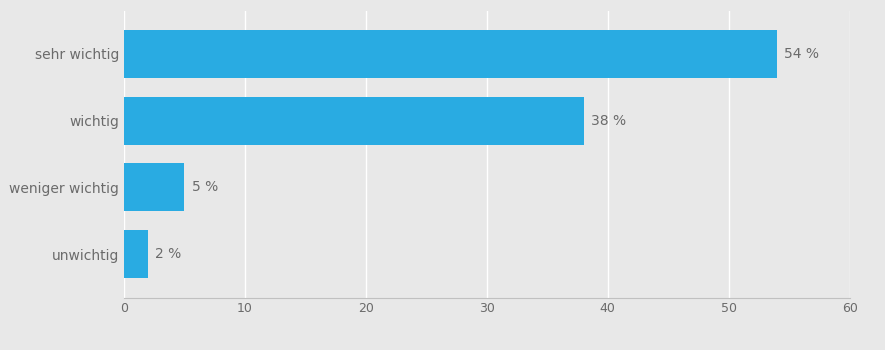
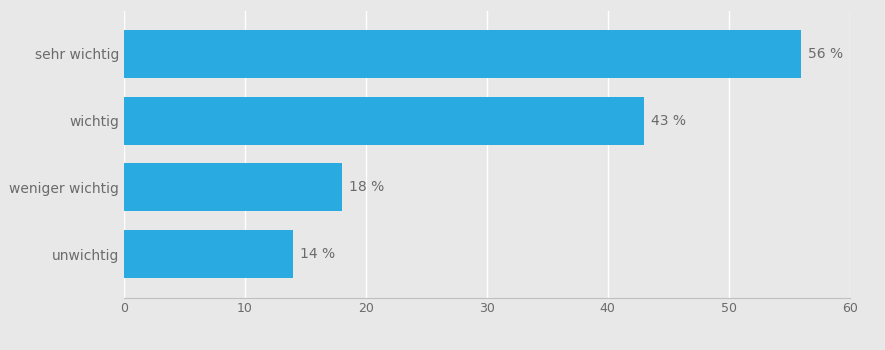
sehr wichtig: 54 -> 56
wichtig: 38 -> 43
weniger wichtig: 5 -> 18
unwichtig: 2 -> 14
